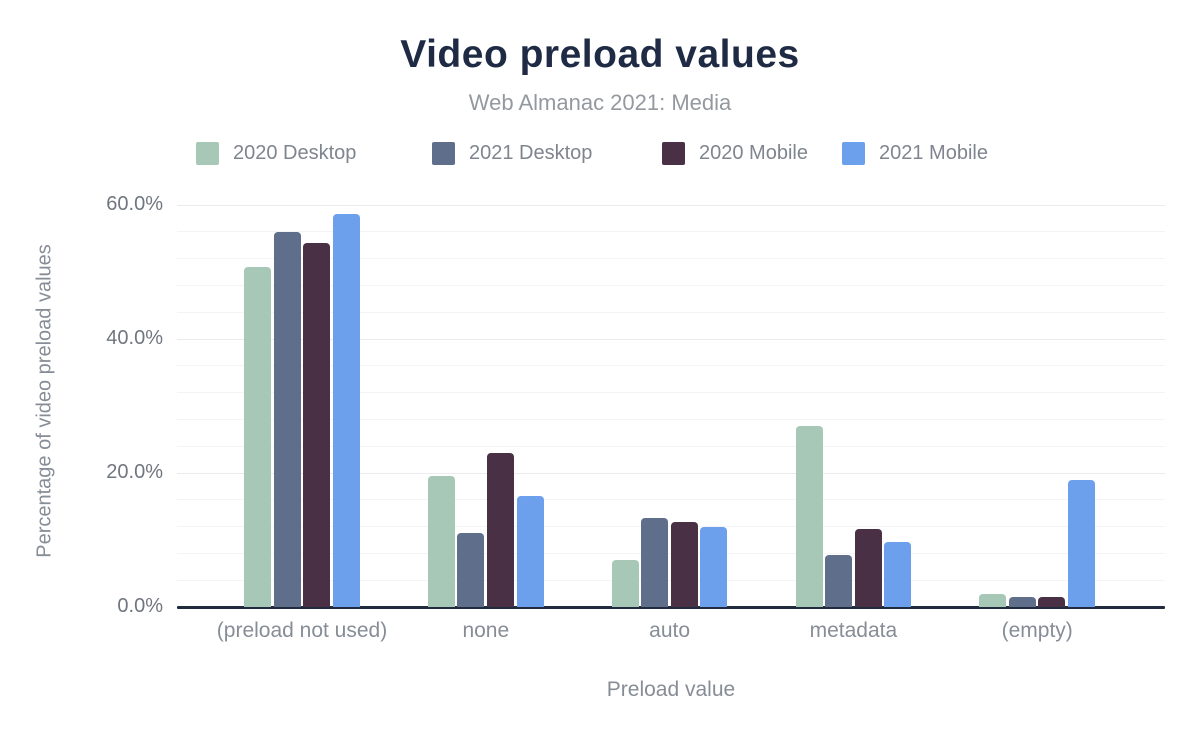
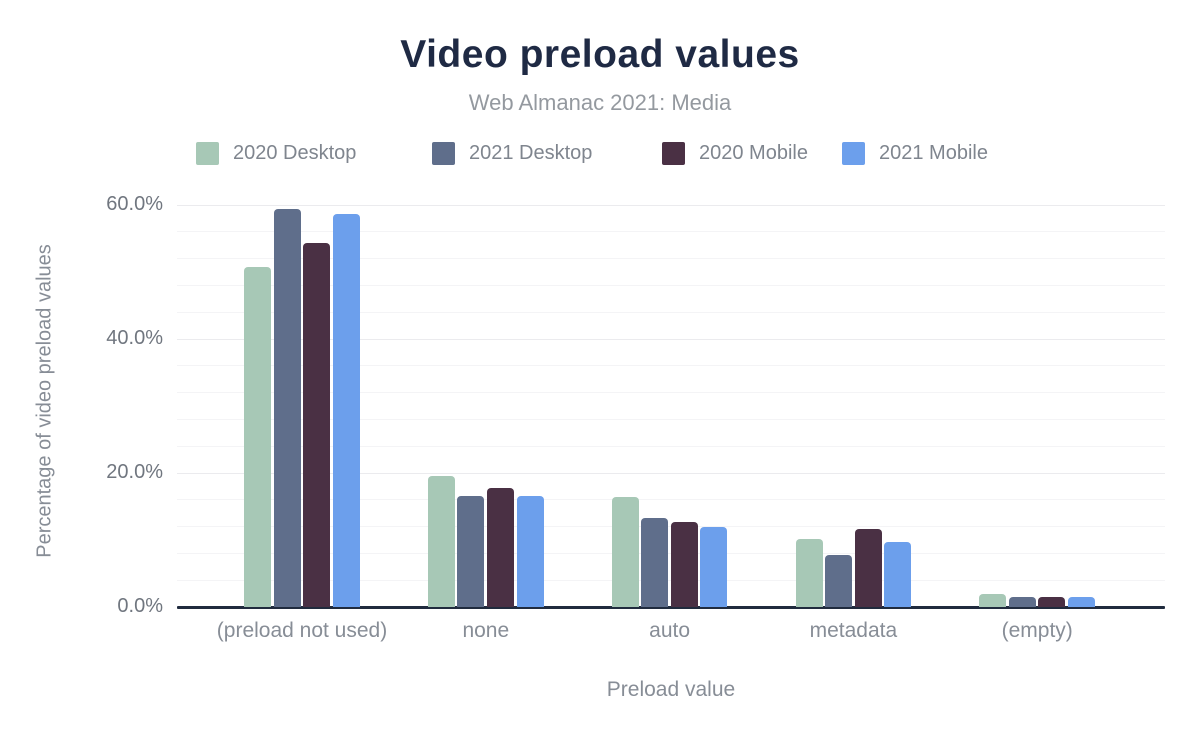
2021 Desktop/(preload not used): 56% -> 59%
2021 Desktop/none: 11% -> 17%
2020 Mobile/none: 23% -> 18%
2020 Desktop/auto: 7% -> 16%
2020 Desktop/metadata: 27% -> 10%
2021 Mobile/(empty): 19% -> 2%
